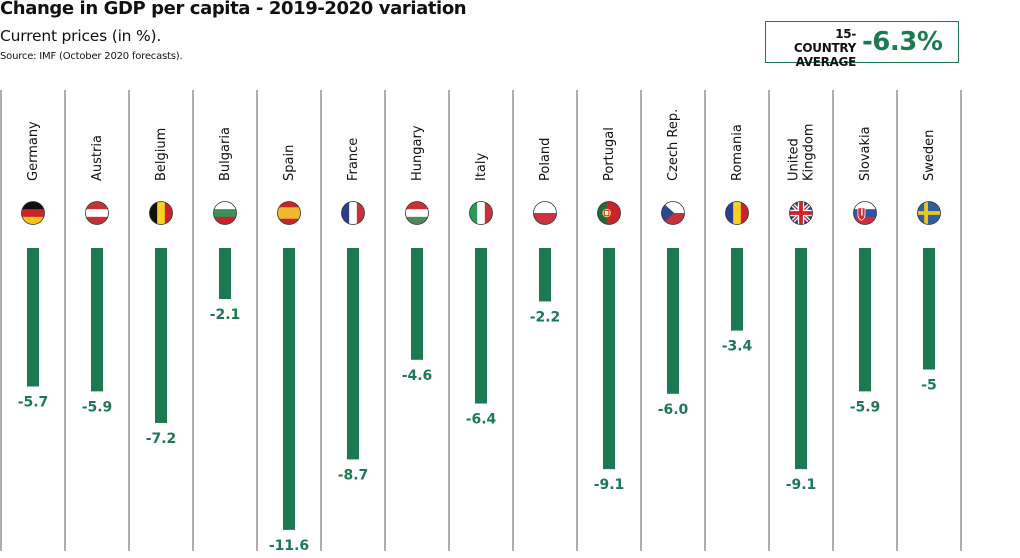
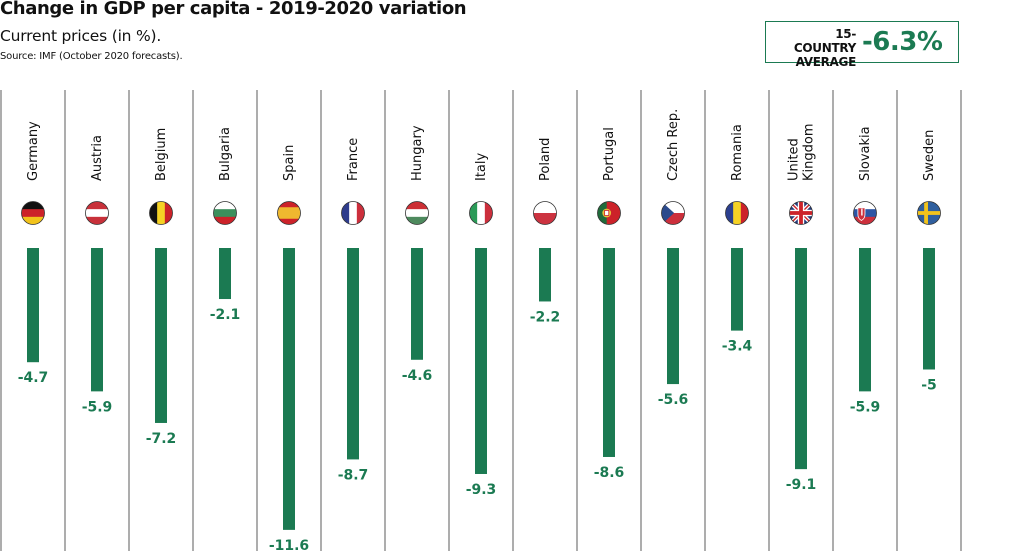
Germany: -5.7 -> -4.7
Italy: -6.4 -> -9.3
Portugal: -9.1 -> -8.6
Czech Rep.: -6.0 -> -5.6
